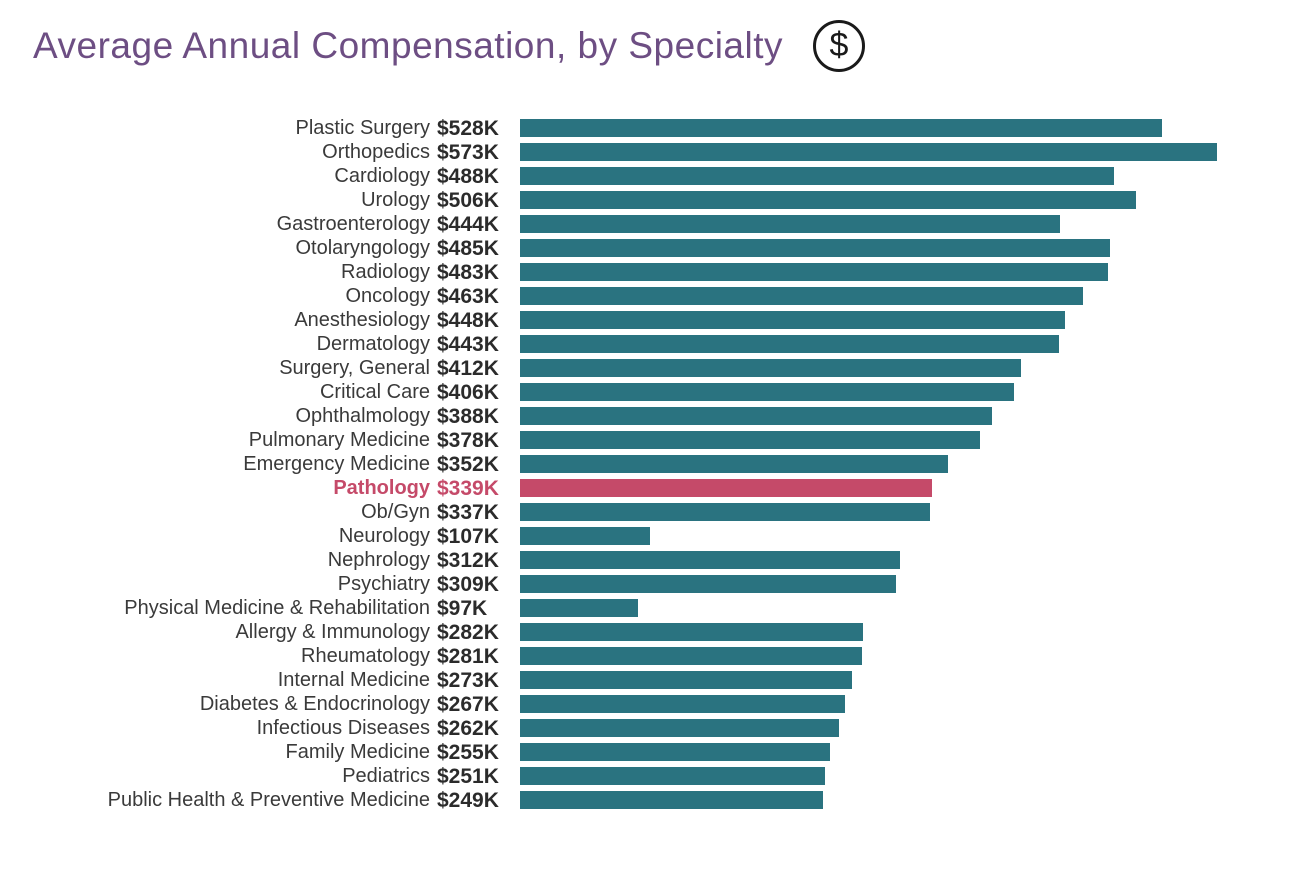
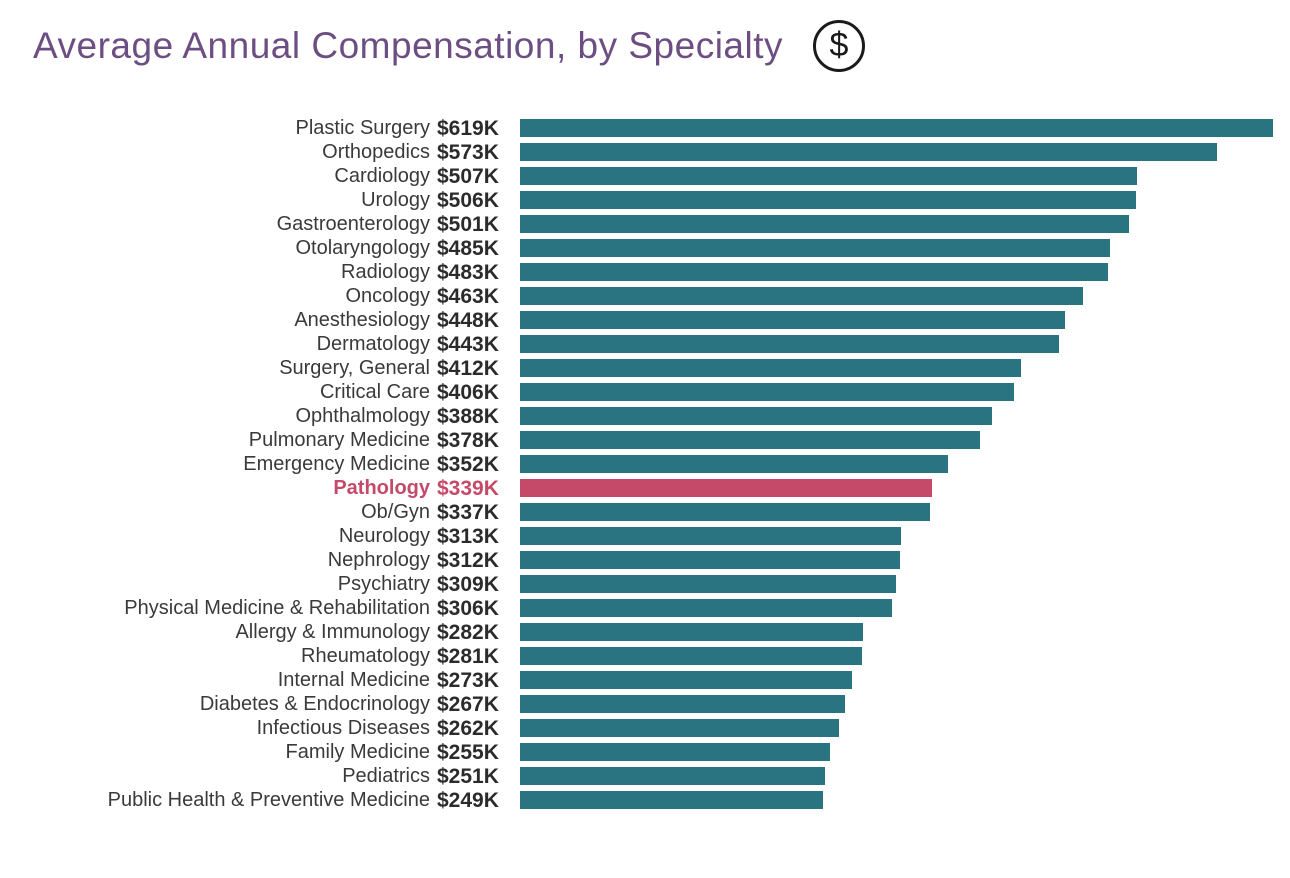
Plastic Surgery: $528K -> $619K
Cardiology: $488K -> $507K
Gastroenterology: $444K -> $501K
Neurology: $107K -> $313K
Physical Medicine & Rehabilitation: $97K -> $306K
